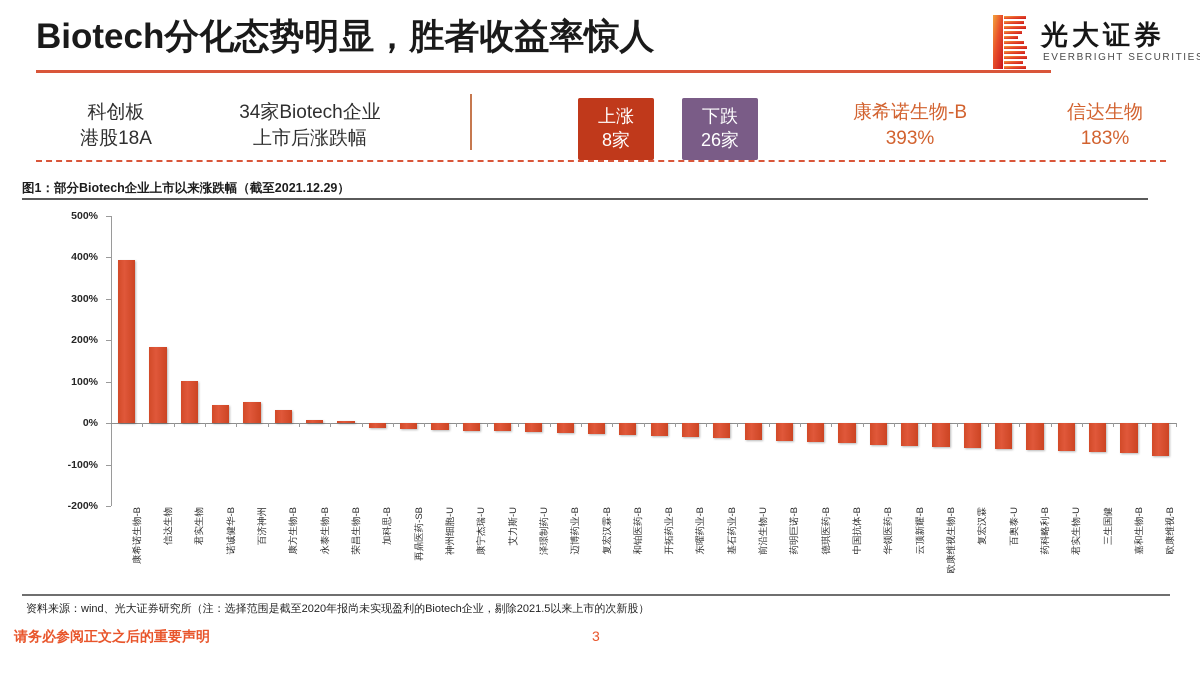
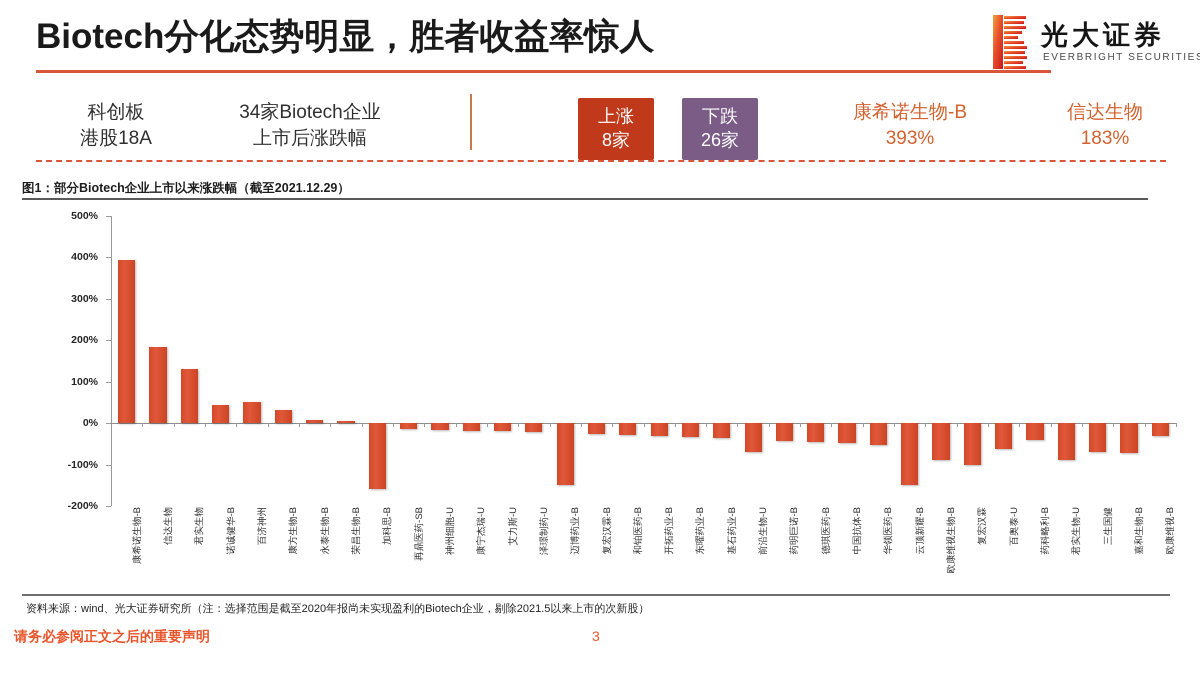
君实生物: 100% -> 130%
加科思-B: -10% -> -160%
迈博药业-B: -20% -> -150%
前沿生物-U: -40% -> -70%
云顶新耀-B: -60% -> -150%
欧康维视生物-B: -60% -> -90%
复宏汉霖: -60% -> -100%
药科略利-B: -60% -> -40%
君实生物-U: -70% -> -90%
欧康维视-B: -80% -> -30%
